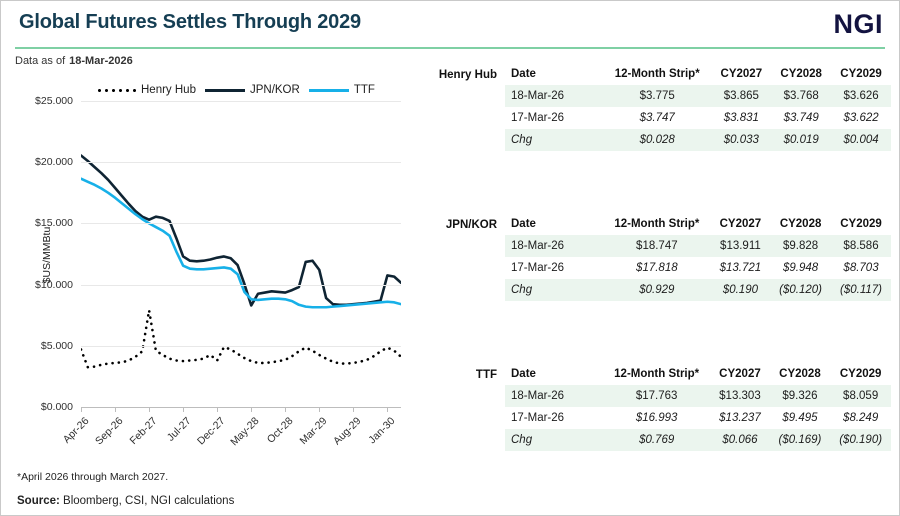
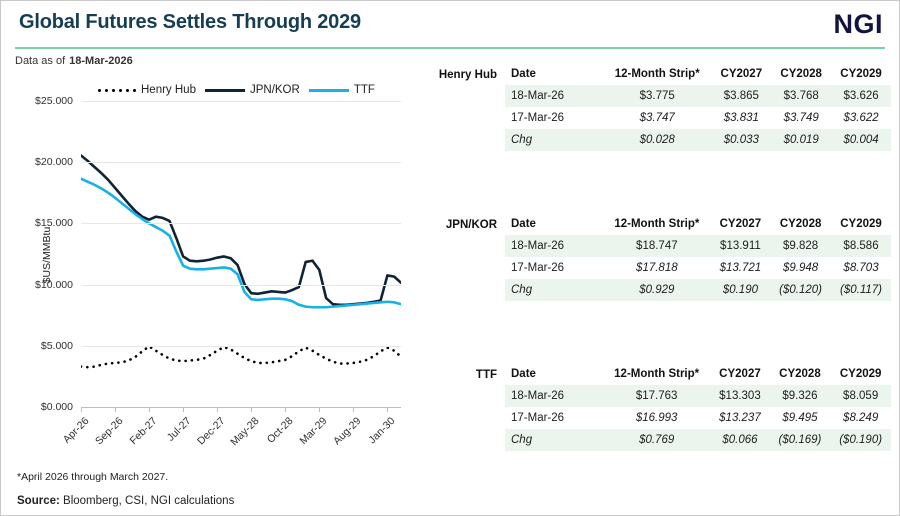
Henry Hub/Apr-26: $4.7 -> $3.3
Henry Hub/Feb-27: $7.9 -> $5.0
Henry Hub/Dec-27: $3.8 -> $4.6
JPN/KOR/May-28: $8.3 -> $9.3
